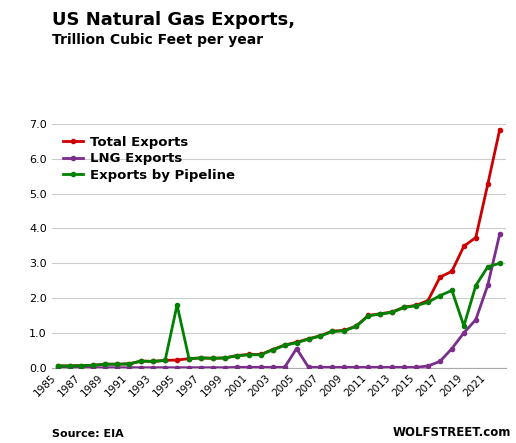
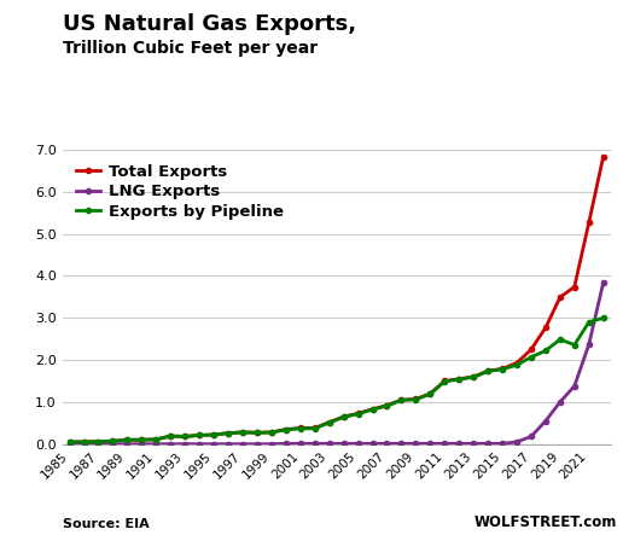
Exports by Pipeline/1995: 1.80 -> 0.22
LNG Exports/2005: 0.55 -> 0.01
Total Exports/2017: 2.60 -> 2.25
Exports by Pipeline/2019: 1.20 -> 2.49
